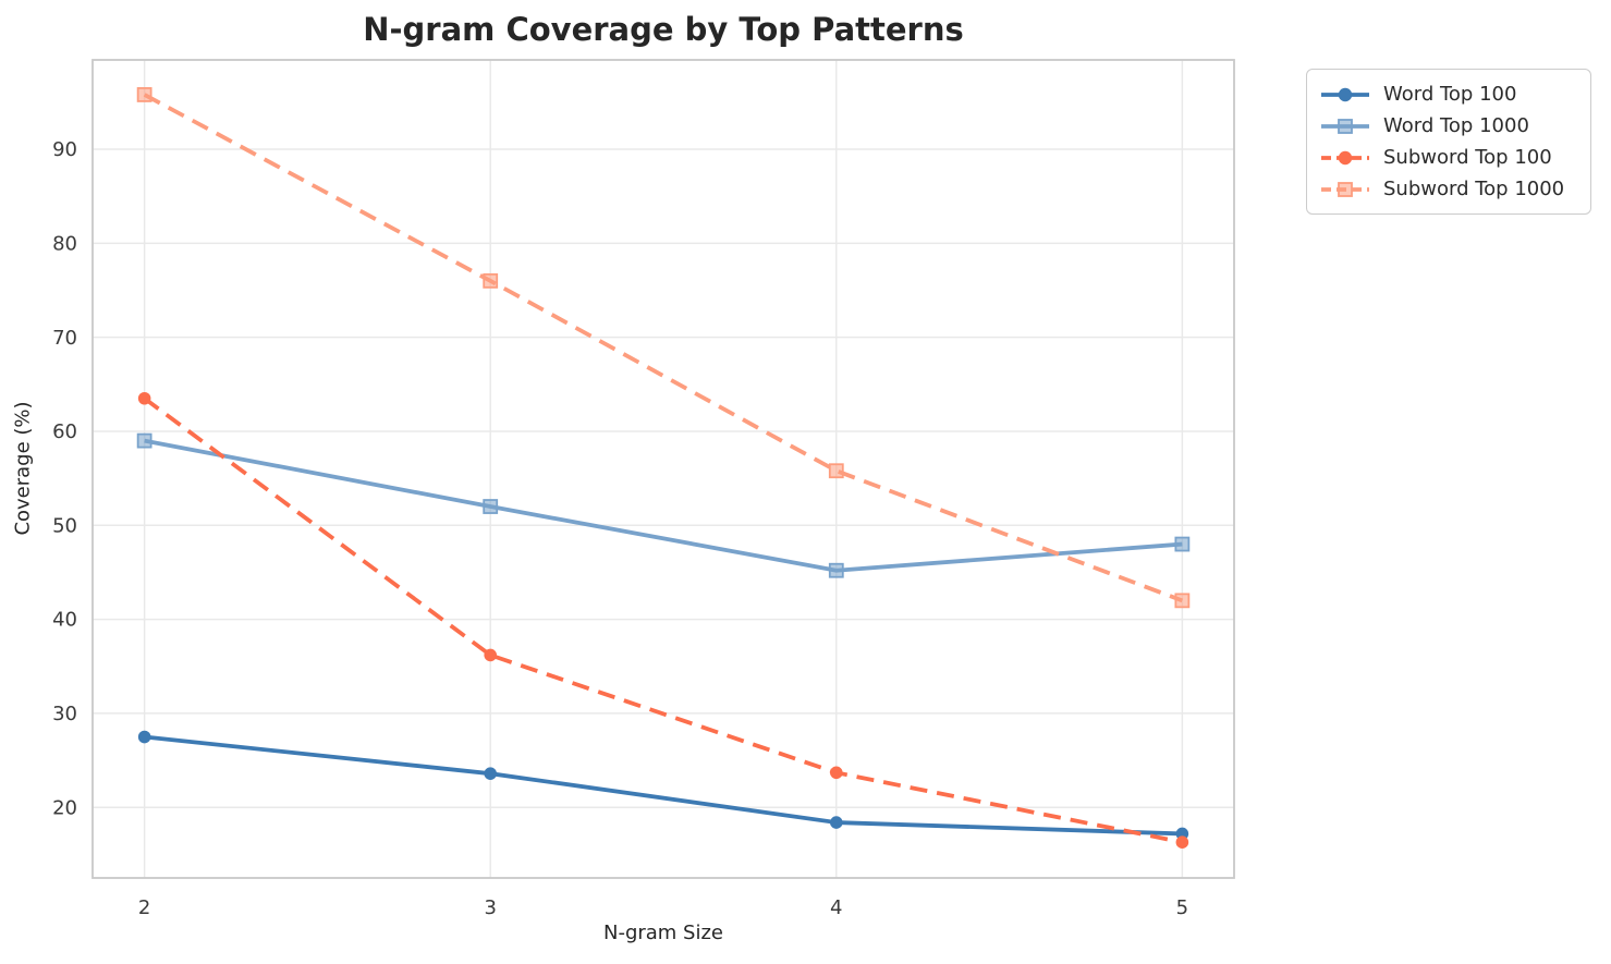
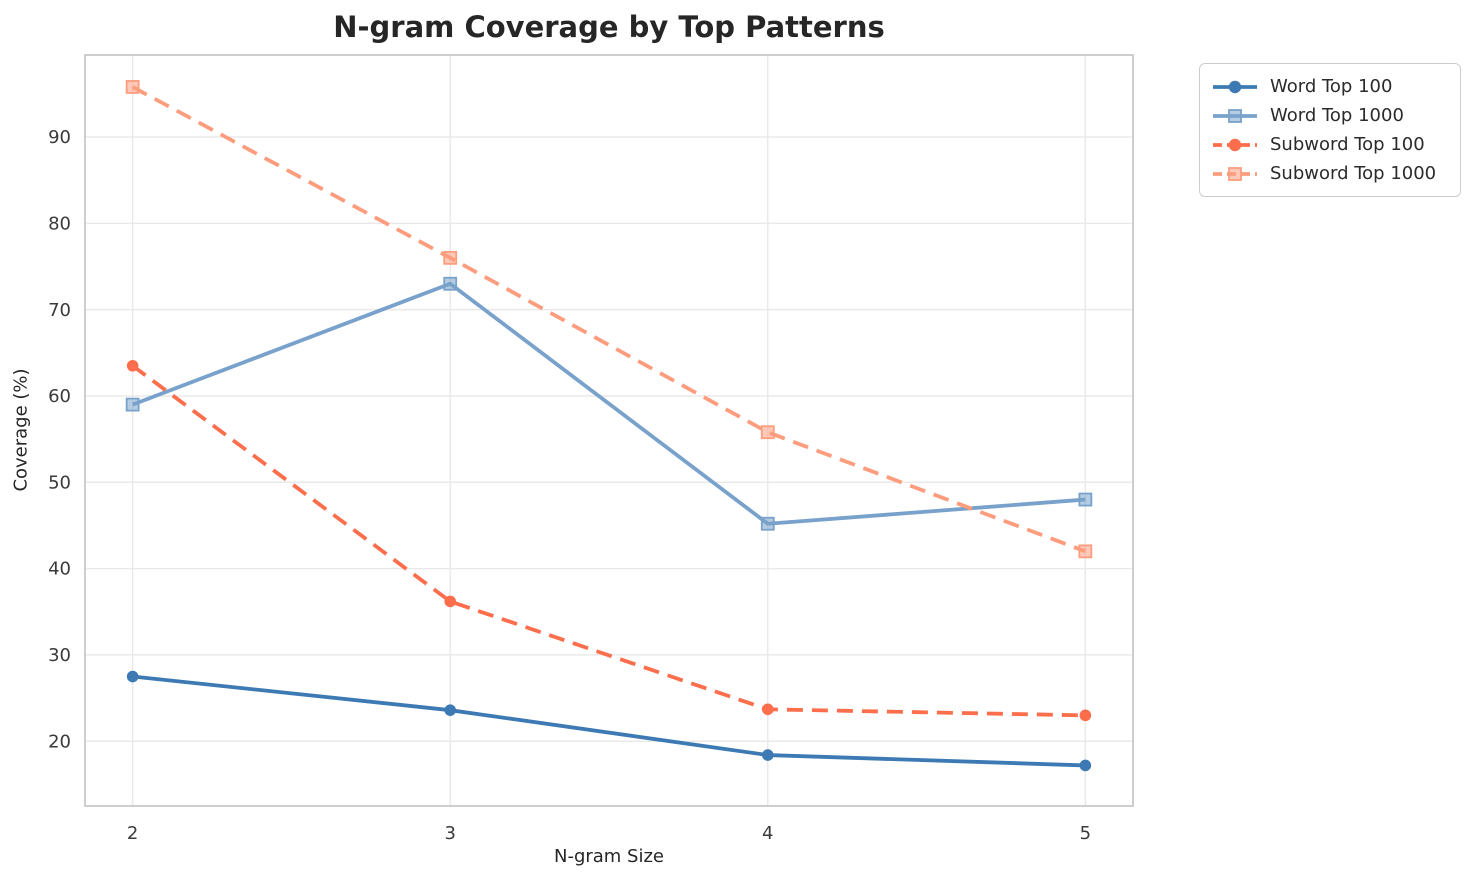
Word Top 1000/3: 52 -> 73
Subword Top 100/5: 16 -> 23
